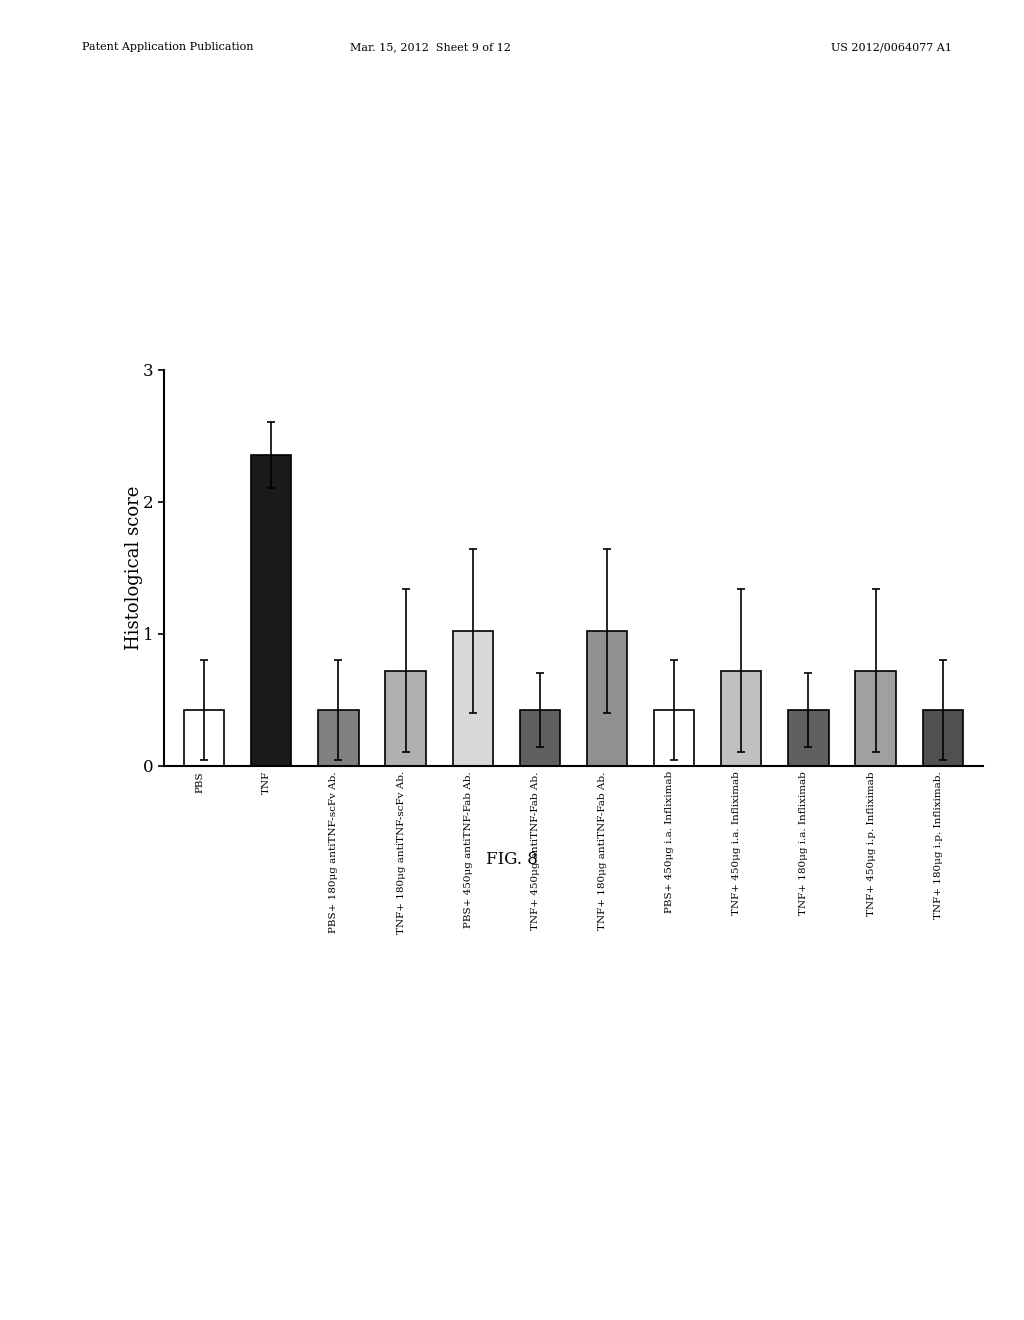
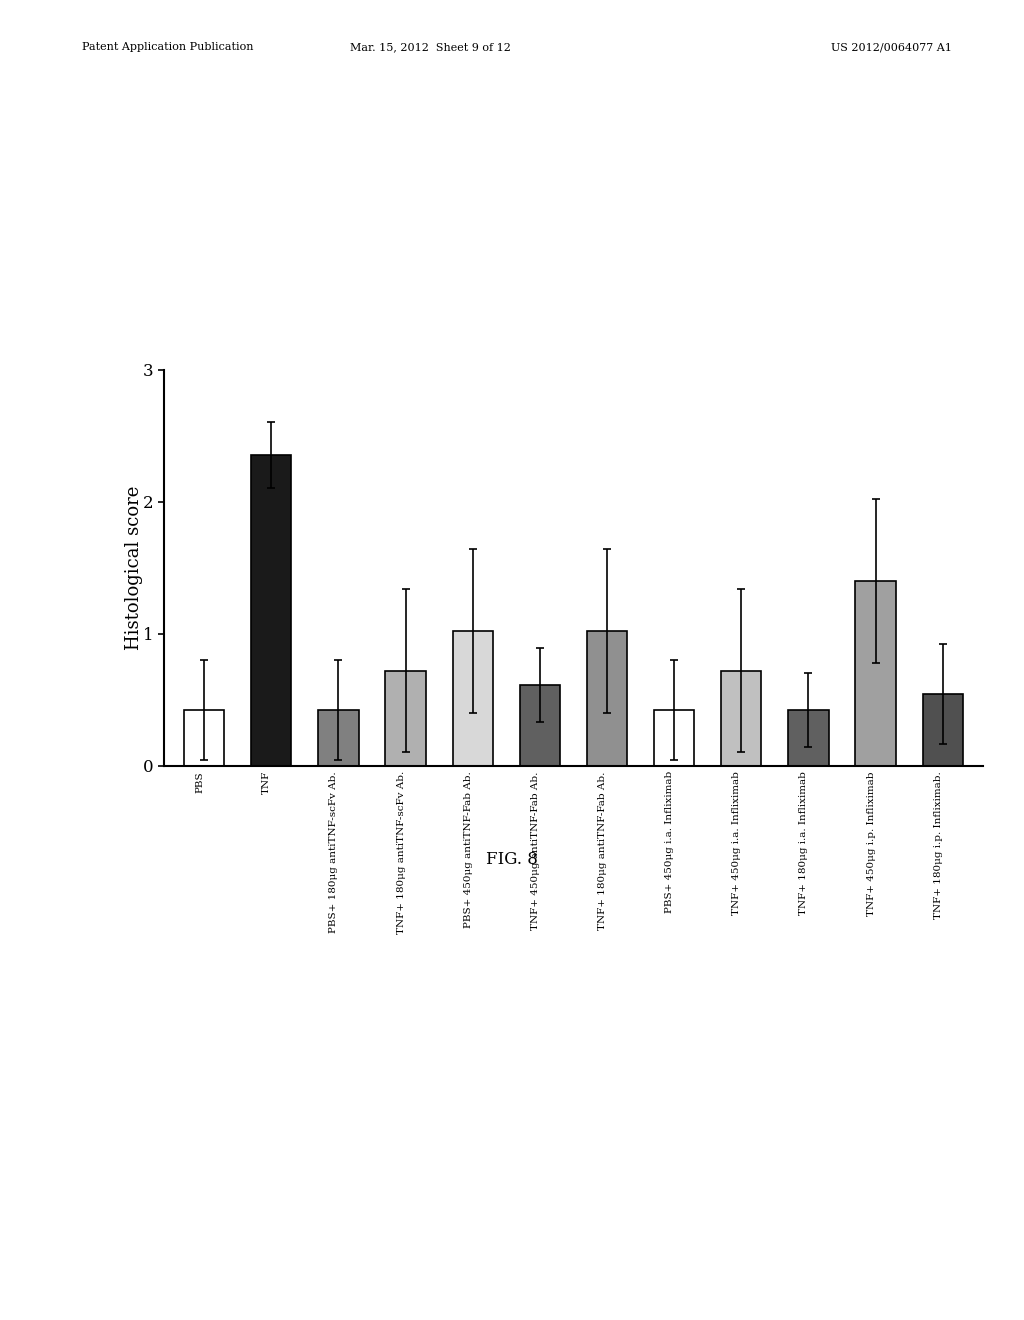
TNF+ 450μg antiTNF-Fab Ab.: 0.42 -> 0.61
TNF+ 450μg i.p. Infliximab: 0.72 -> 1.40
TNF+ 180μg i.p. Infliximab.: 0.42 -> 0.54
